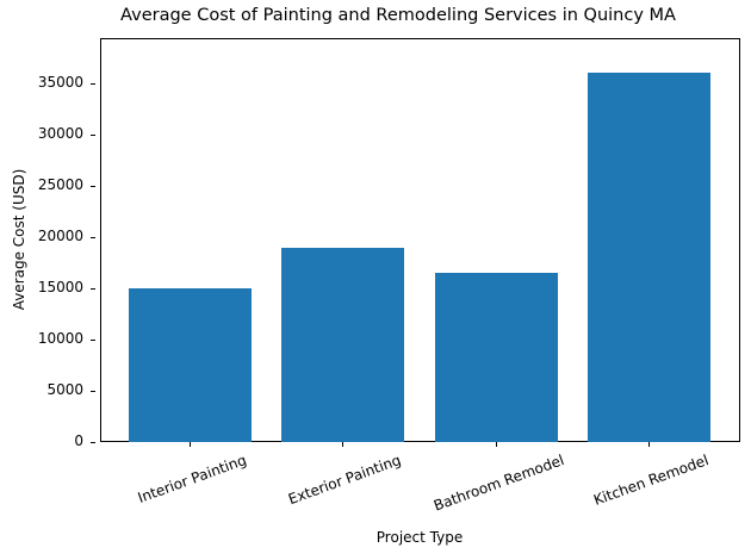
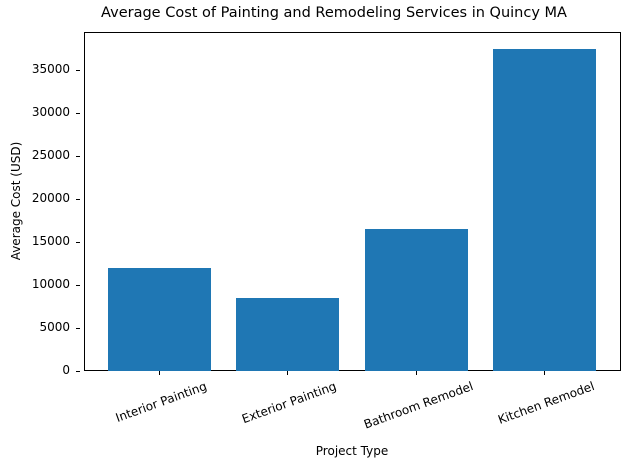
Interior Painting: 15000 -> 12000
Exterior Painting: 19000 -> 8000
Kitchen Remodel: 36000 -> 38000
